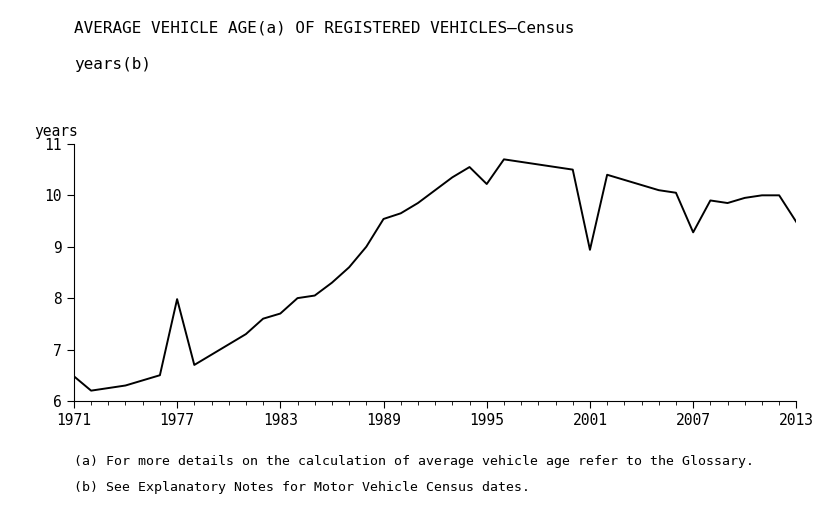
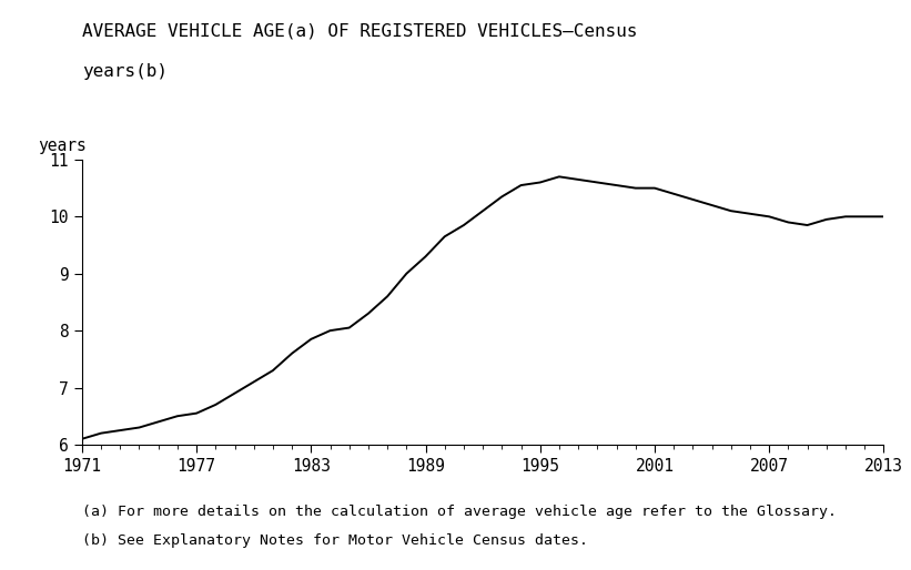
1971: 6.48 -> 6.10
1977: 7.98 -> 6.55
1983: 7.70 -> 7.85
1989: 9.54 -> 9.30
1995: 10.22 -> 10.60
2001: 8.94 -> 10.50
2007: 9.28 -> 10.00
2013: 9.48 -> 10.00
